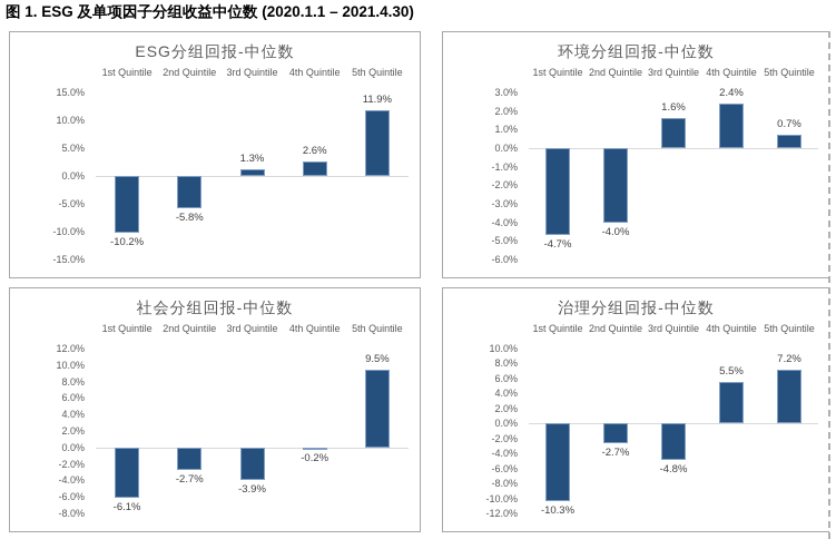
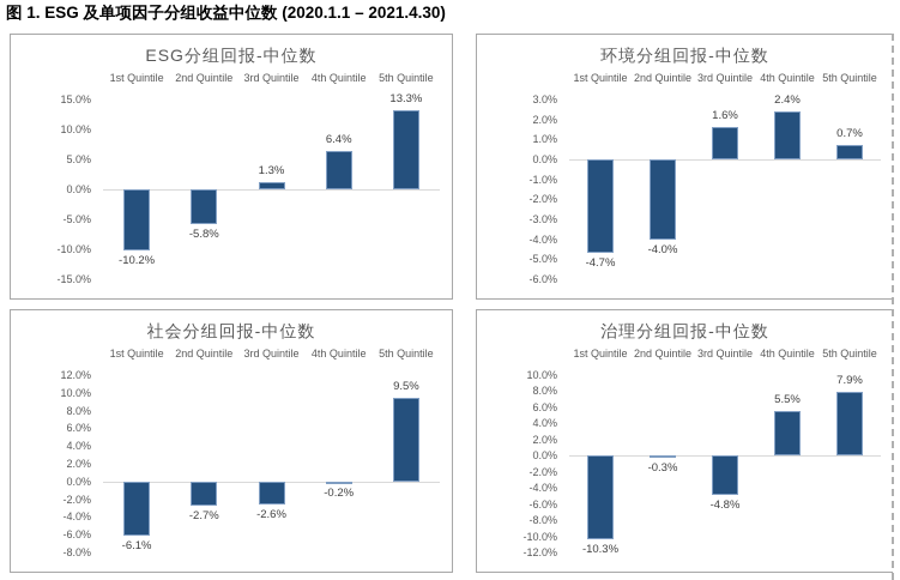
ESG分组回报-中位数/4th Quintile: 2.6% -> 6.4%
ESG分组回报-中位数/5th Quintile: 11.9% -> 13.3%
社会分组回报-中位数/3rd Quintile: -3.9% -> -2.6%
治理分组回报-中位数/2nd Quintile: -2.7% -> -0.3%
治理分组回报-中位数/5th Quintile: 7.2% -> 7.9%
